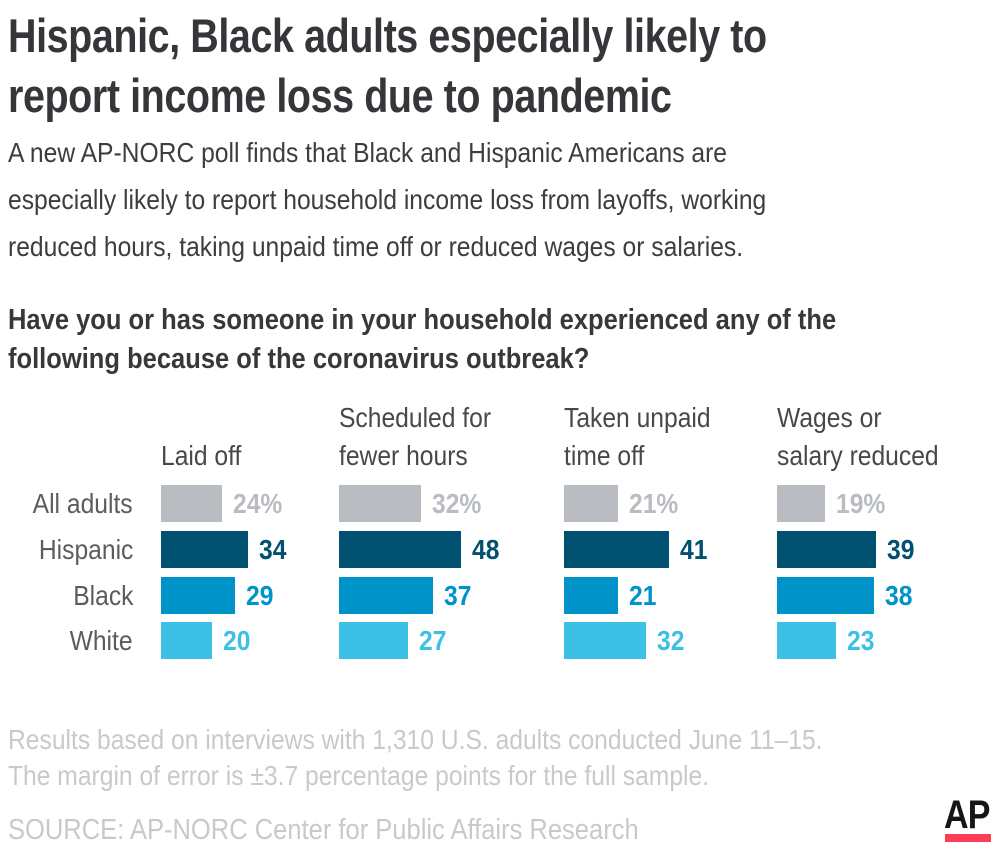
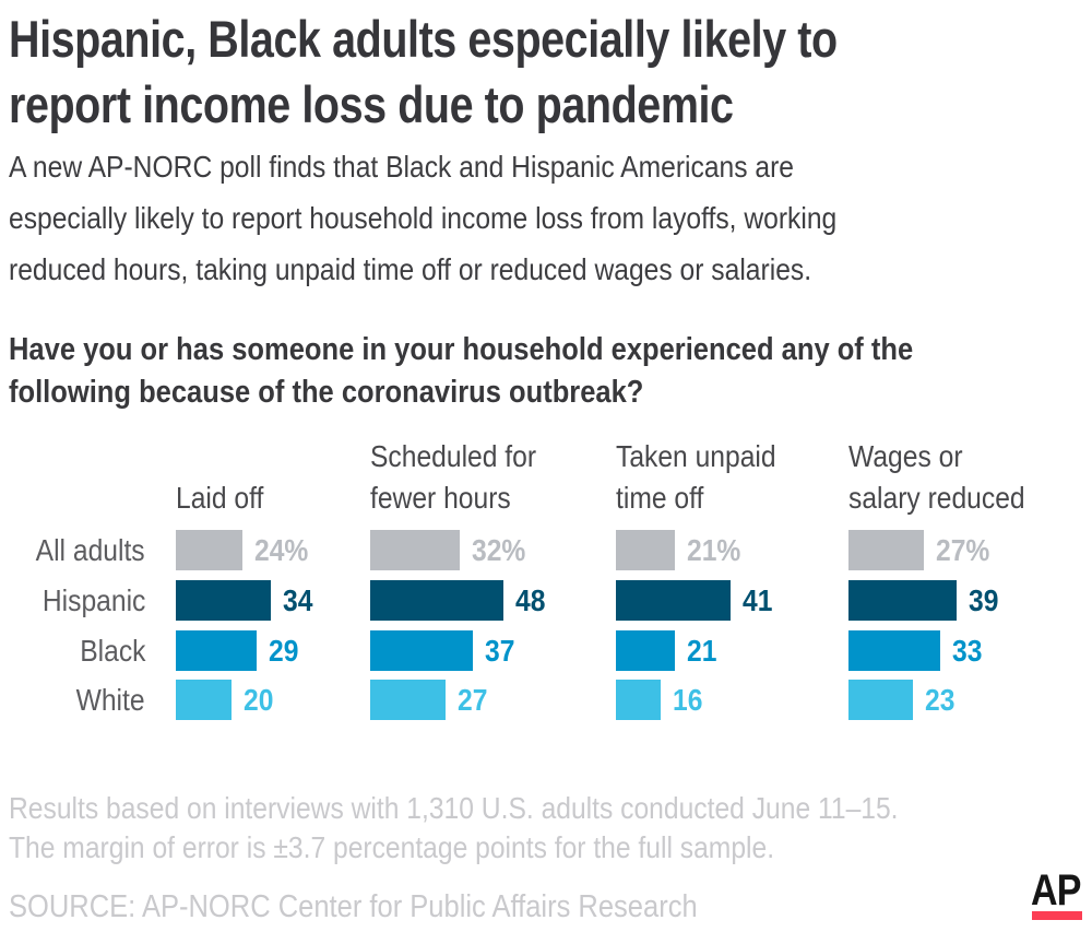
Wages or salary reduced/All adults: 19% -> 27%
Wages or salary reduced/Black: 38 -> 33
Taken unpaid time off/White: 32 -> 16
